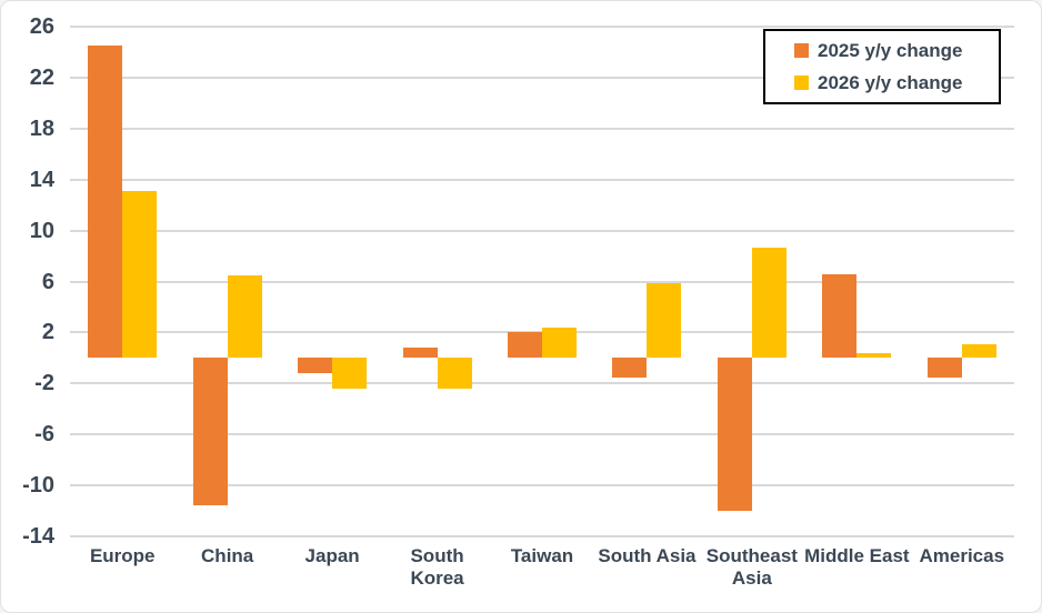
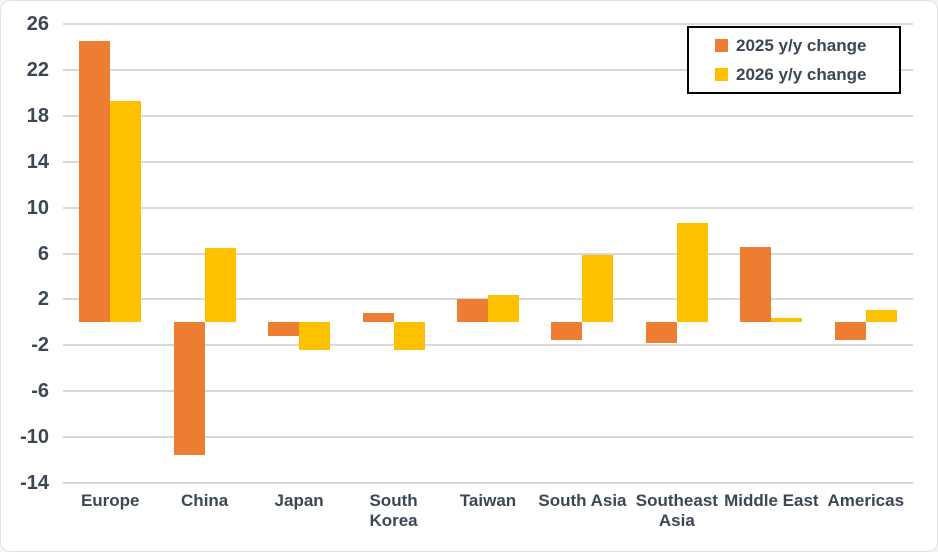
2026 y/y change/Europe: 13.1 -> 19.3
2025 y/y change/Southeast Asia: -12.0 -> -1.8
